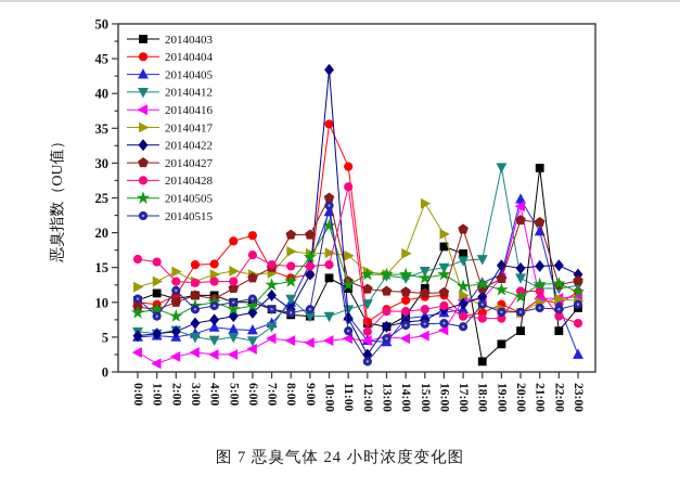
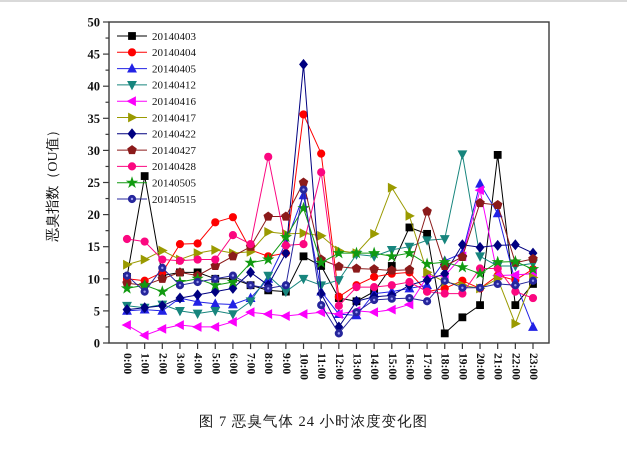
20140403/1:00: 11 -> 26
20140405/3:00: 6 -> 7
20140428/8:00: 15 -> 29
20140412/10:00: 8 -> 10
20140417/22:00: 10 -> 3
